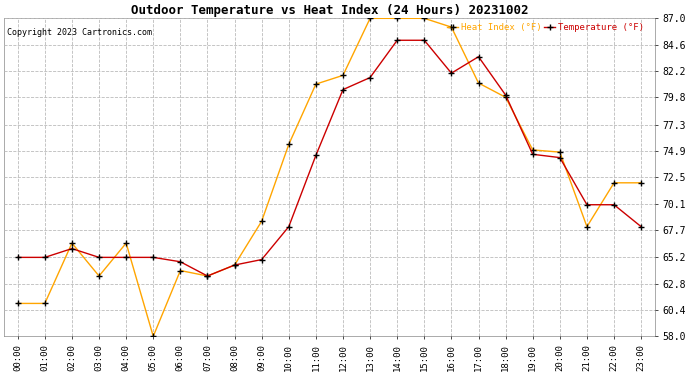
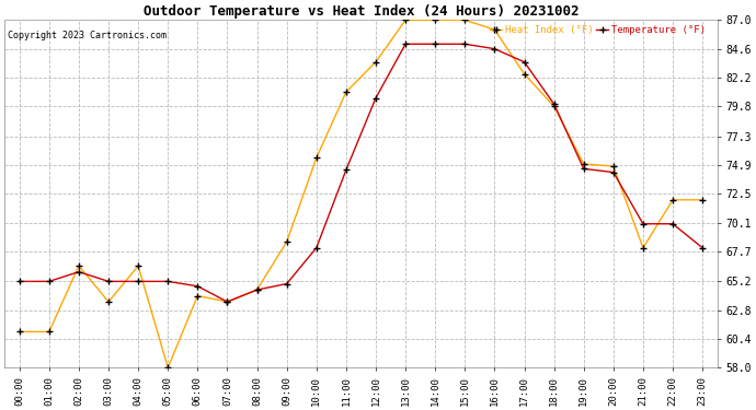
Heat Index (°F)/12:00: 81.8 -> 83.5
Temperature (°F)/13:00: 81.6 -> 85.0
Temperature (°F)/16:00: 82.0 -> 84.6
Heat Index (°F)/17:00: 81.1 -> 82.5
